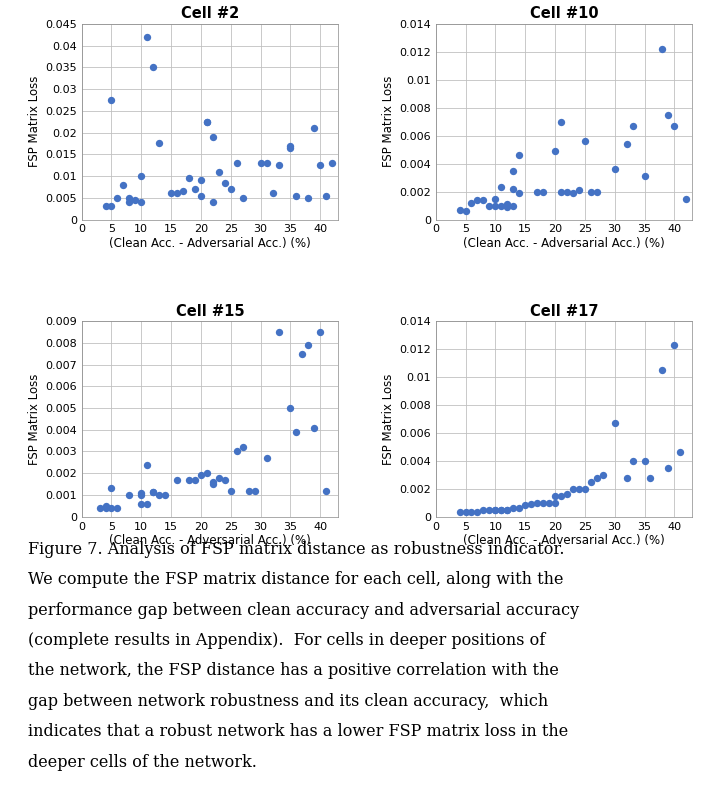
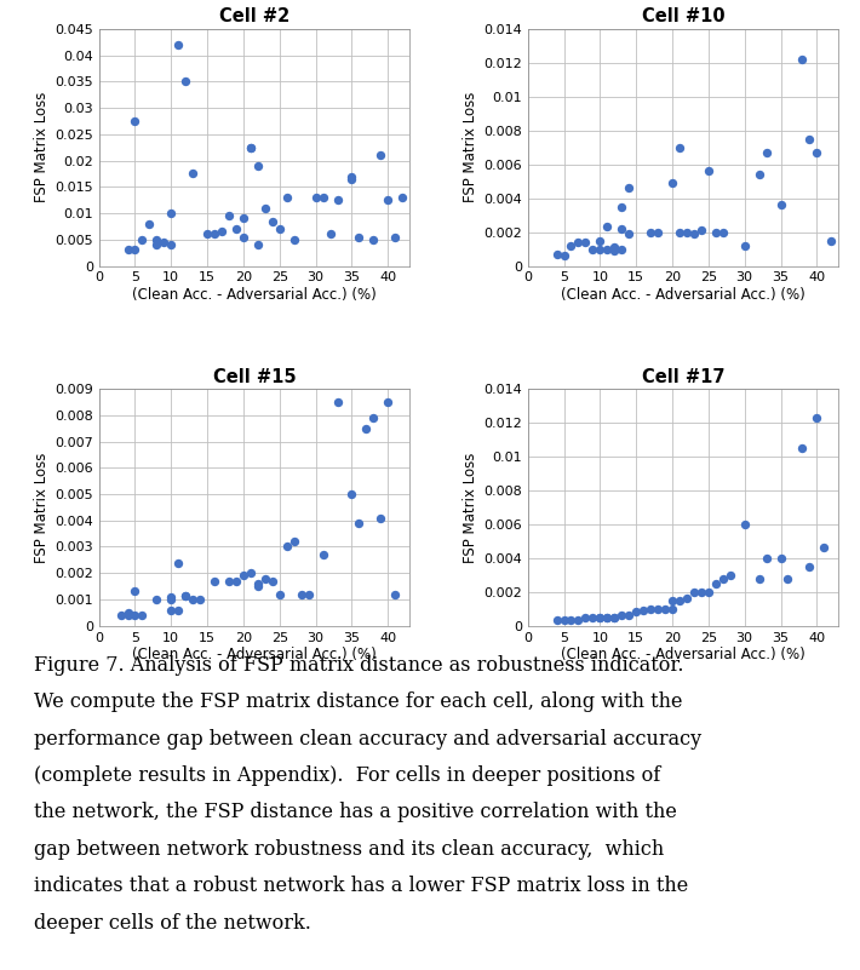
Cell #10/30: 0.0036 -> 0.0012
Cell #10/35: 0.0031 -> 0.0036
Cell #17/30: 0.0067 -> 0.0060
